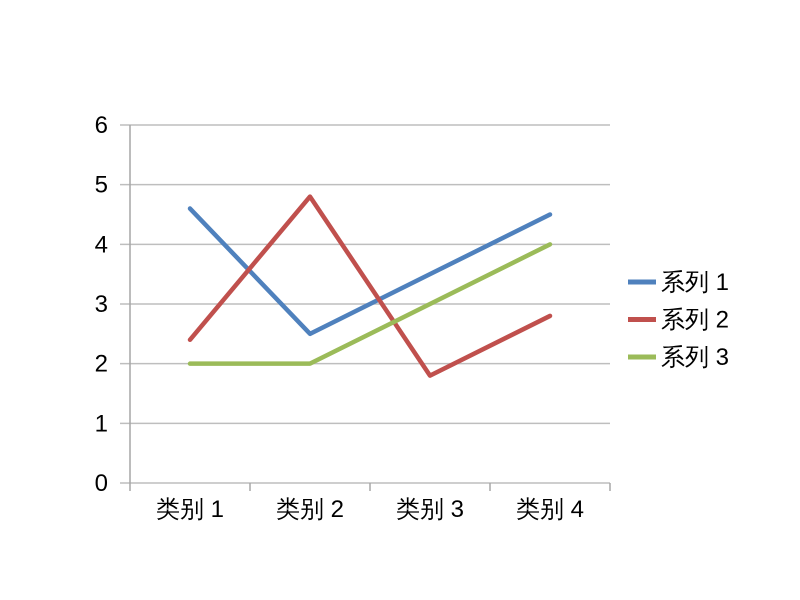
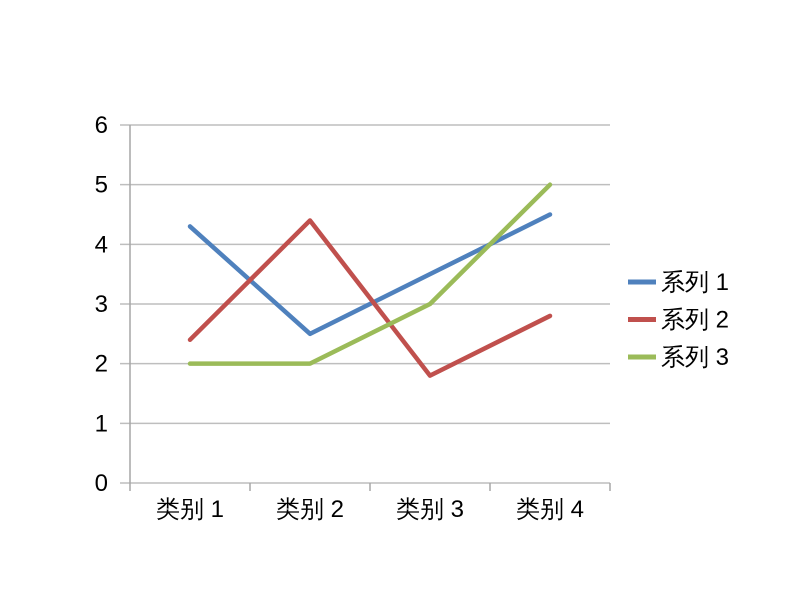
系列 1/类别 1: 4.6 -> 4.3
系列 2/类别 2: 4.8 -> 4.4
系列 3/类别 4: 4 -> 5
